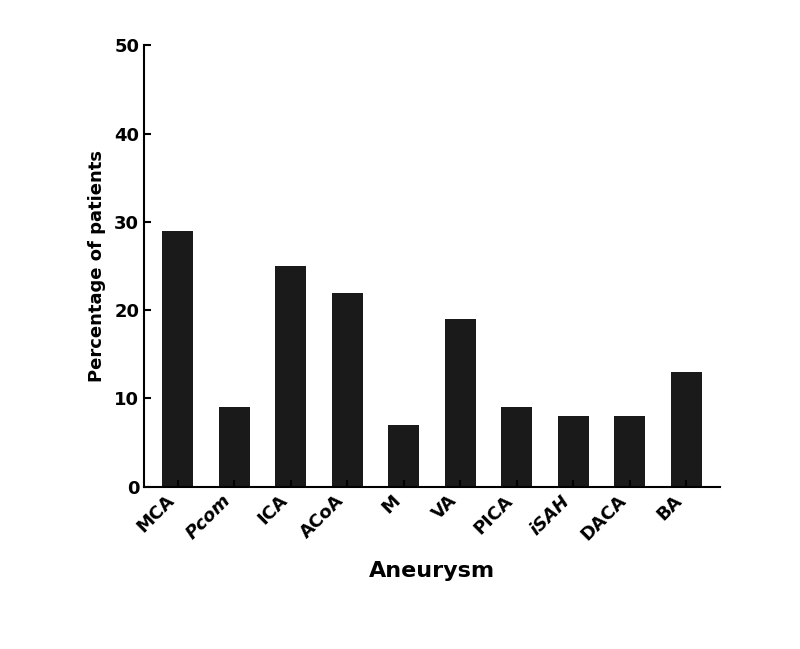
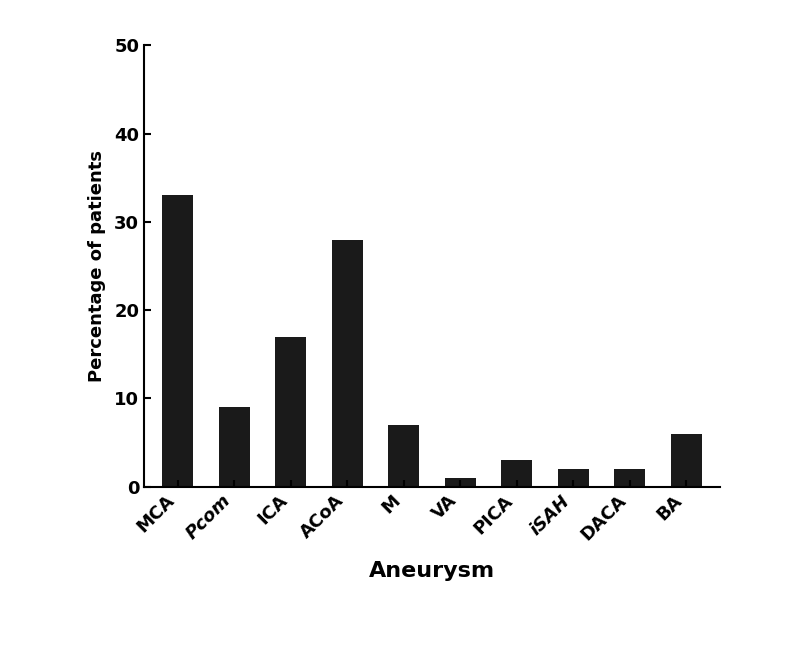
MCA: 29 -> 33
ICA: 25 -> 17
ACoA: 22 -> 28
VA: 19 -> 1
PICA: 9 -> 3
iSAH: 8 -> 2
DACA: 8 -> 2
BA: 13 -> 6
